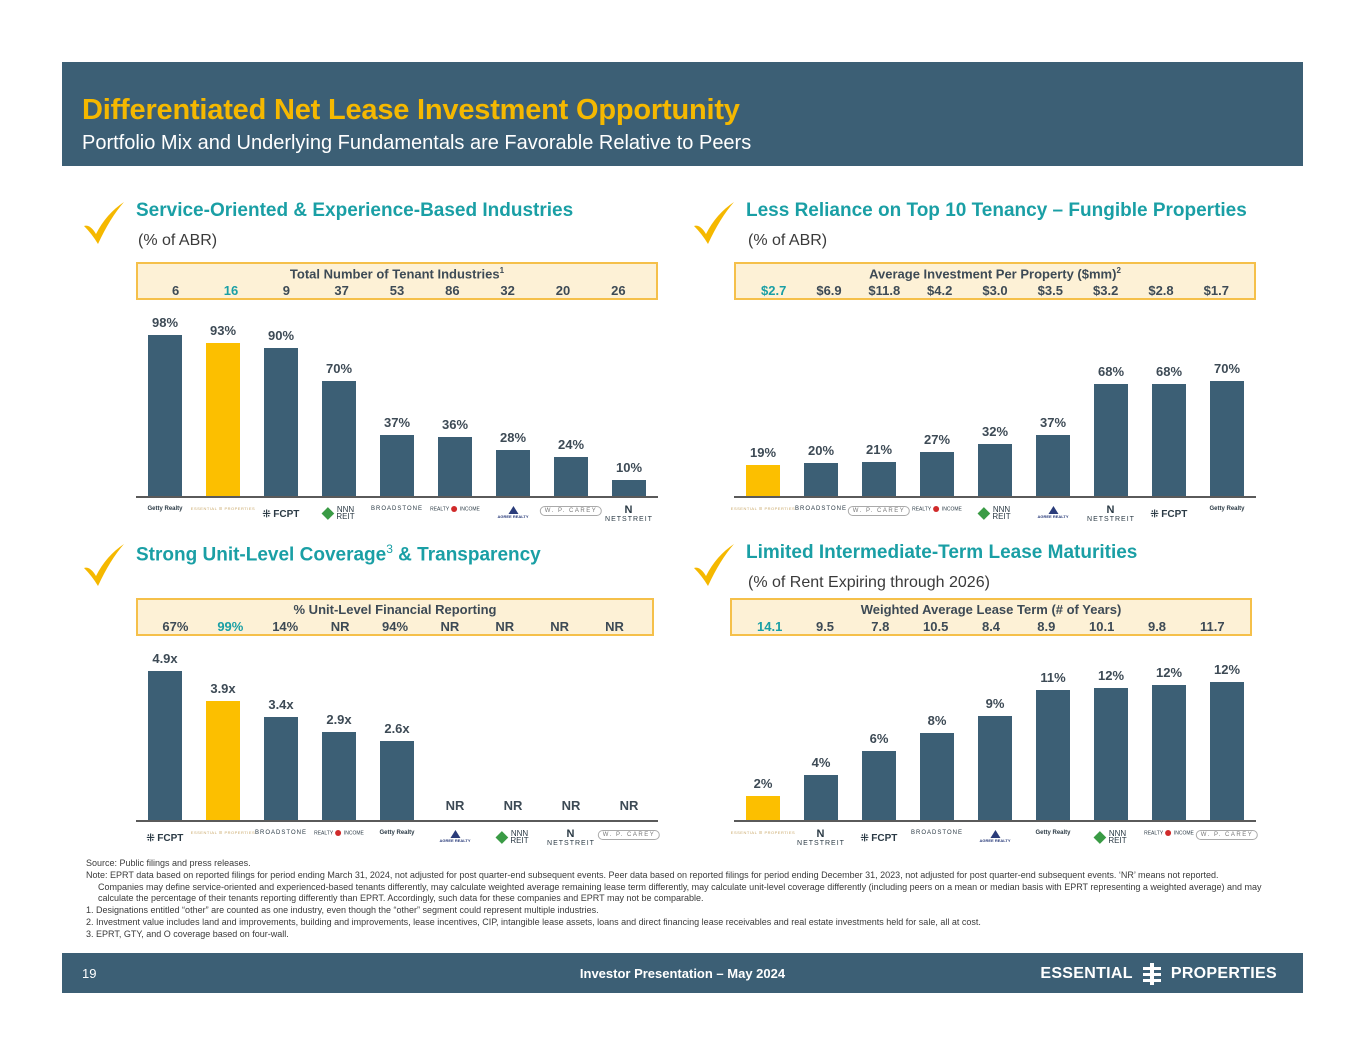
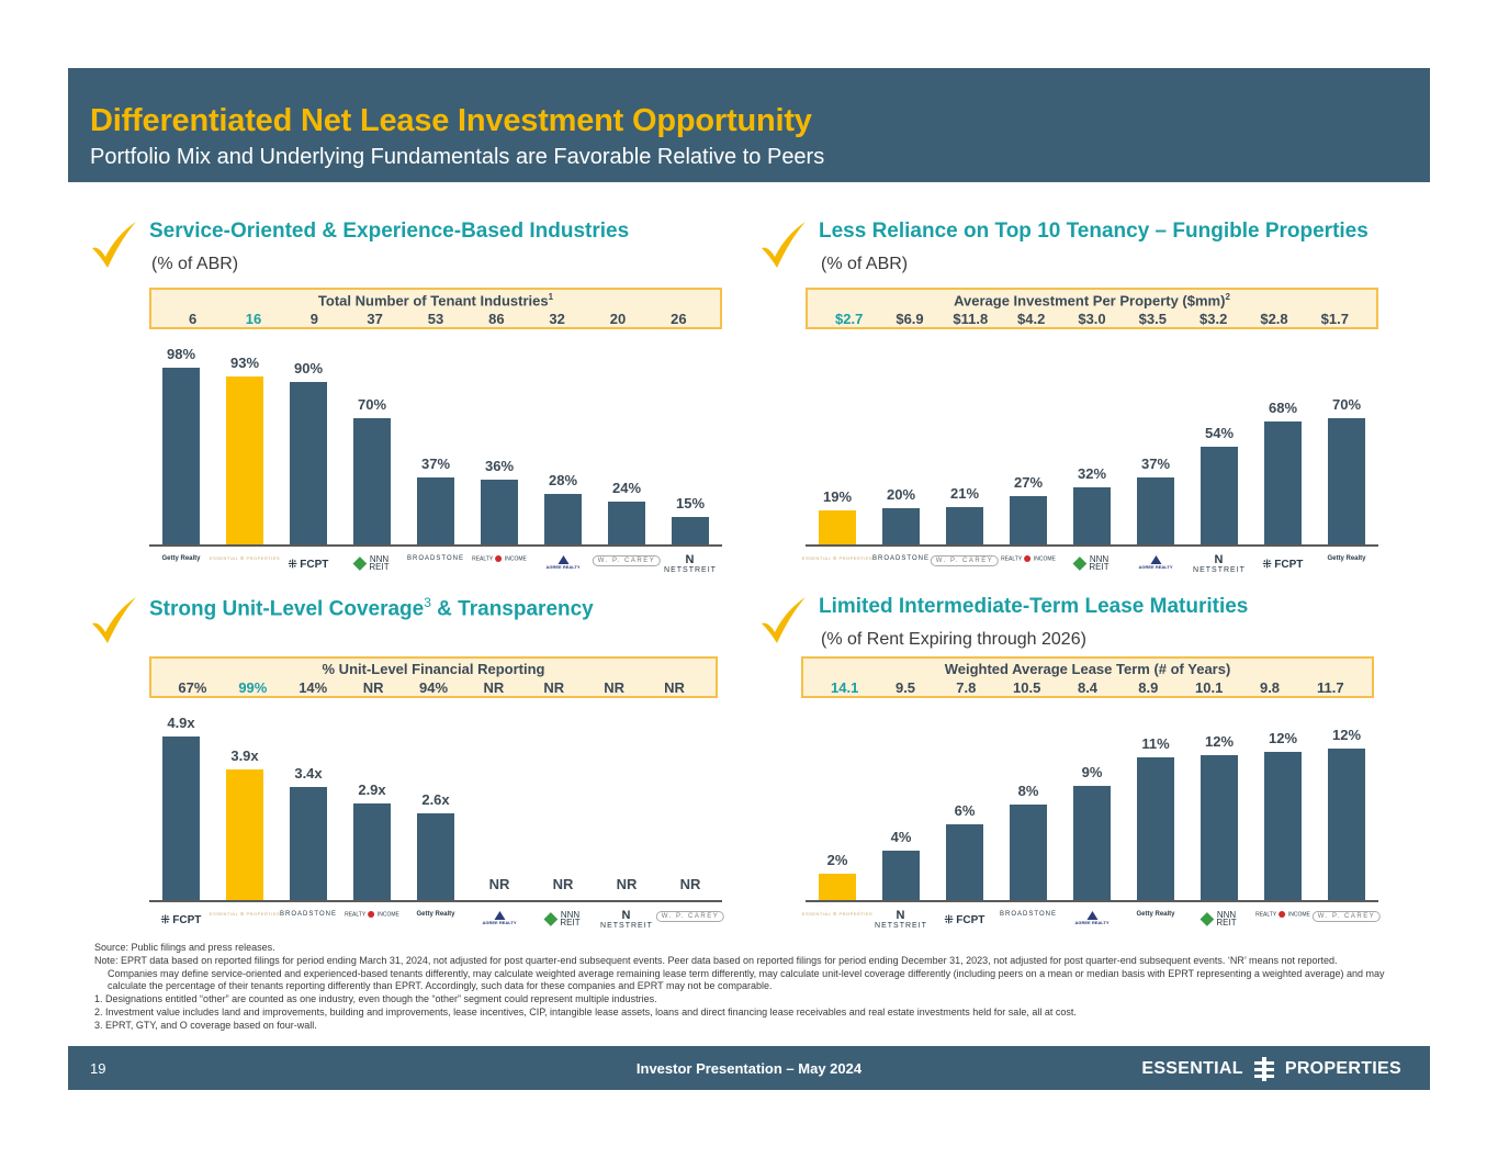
Service-Oriented & Experience-Based Industries/NETSTREIT: 10% -> 15%
Less Reliance on Top 10 Tenancy – Fungible Properties/NETSTREIT: 68% -> 54%
